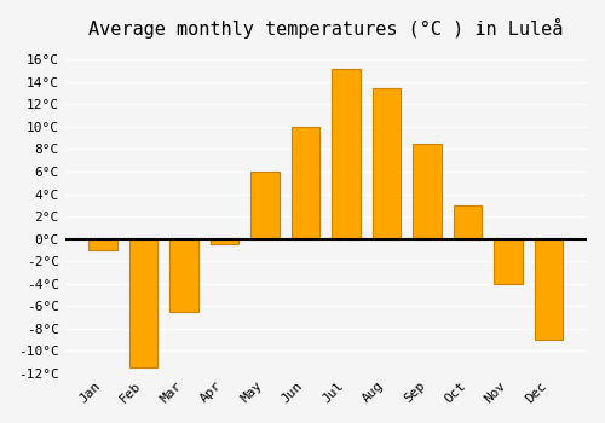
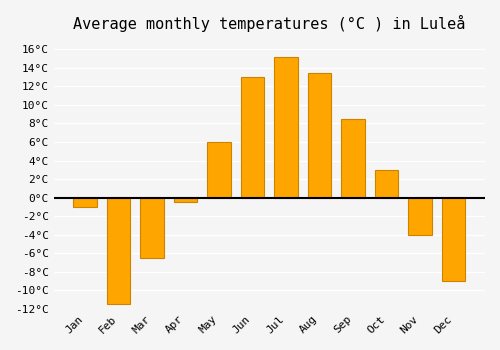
Jun: 10.0°C -> 13.0°C
